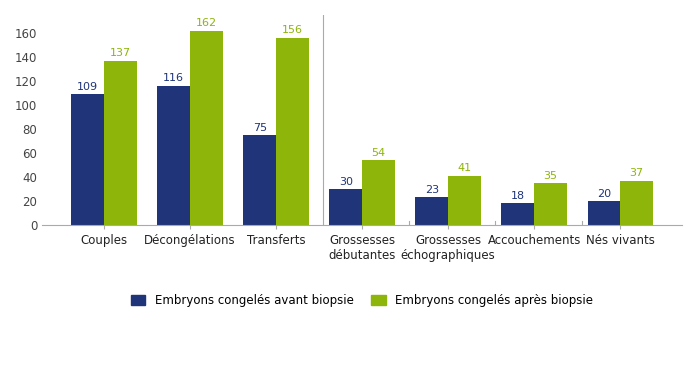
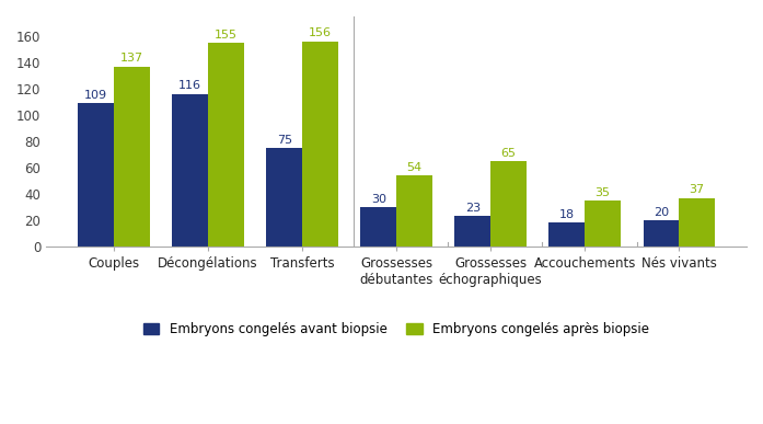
Embryons congelés après biopsie/Décongélations: 162 -> 155
Embryons congelés après biopsie/Grossesses échographiques: 41 -> 65
